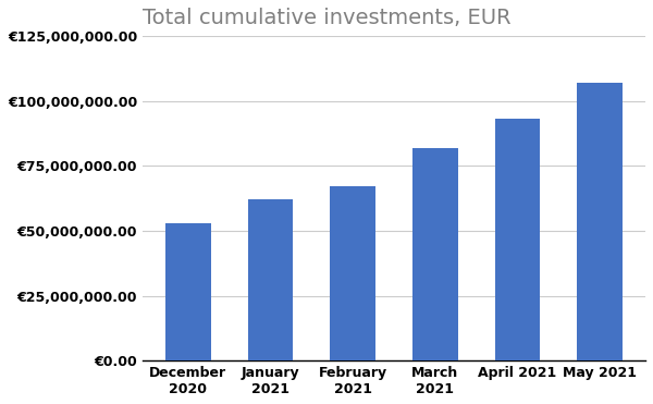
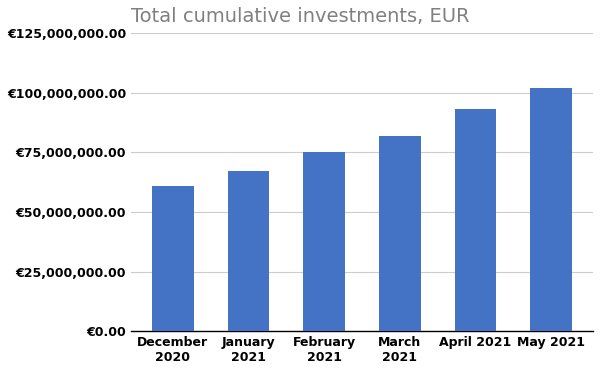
December 2020: €53,000,000 -> €61,000,000
January 2021: €62,000,000 -> €67,000,000
February 2021: €67,000,000 -> €75,000,000
May 2021: €107,000,000 -> €102,000,000
